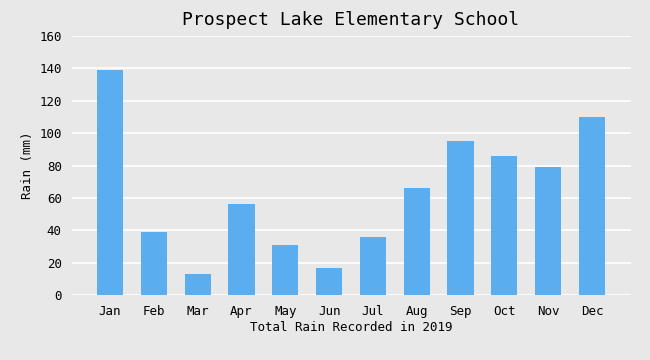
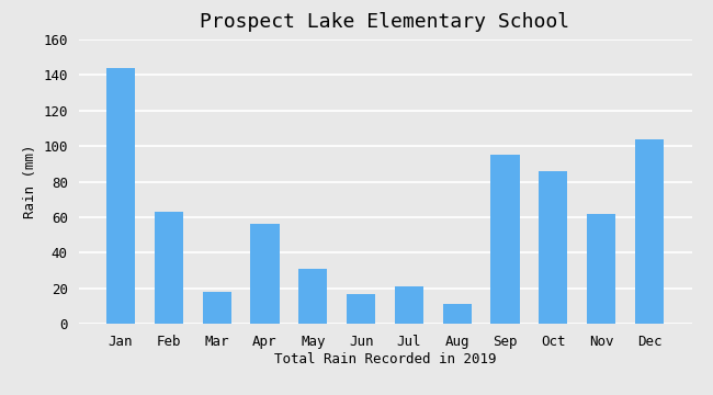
Jan: 139 -> 144
Feb: 39 -> 63
Mar: 13 -> 18
Jul: 36 -> 21
Aug: 66 -> 11
Nov: 79 -> 62
Dec: 110 -> 104
